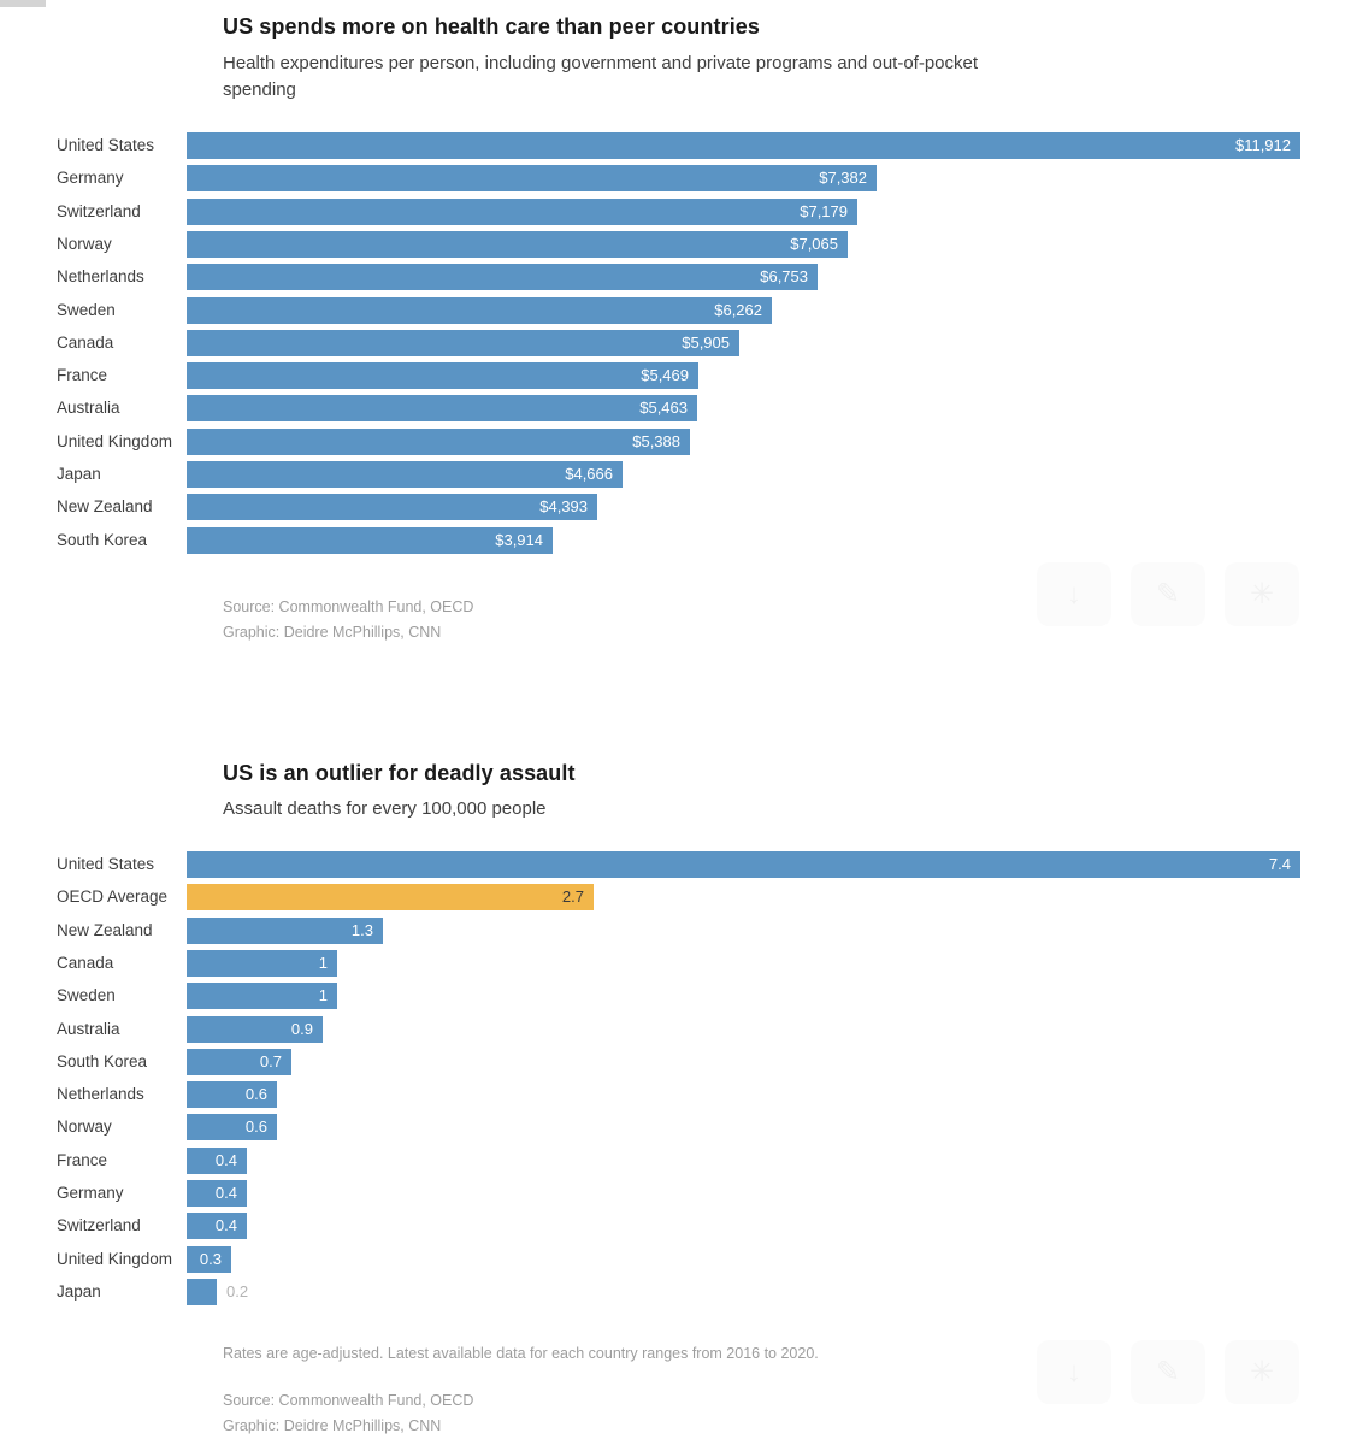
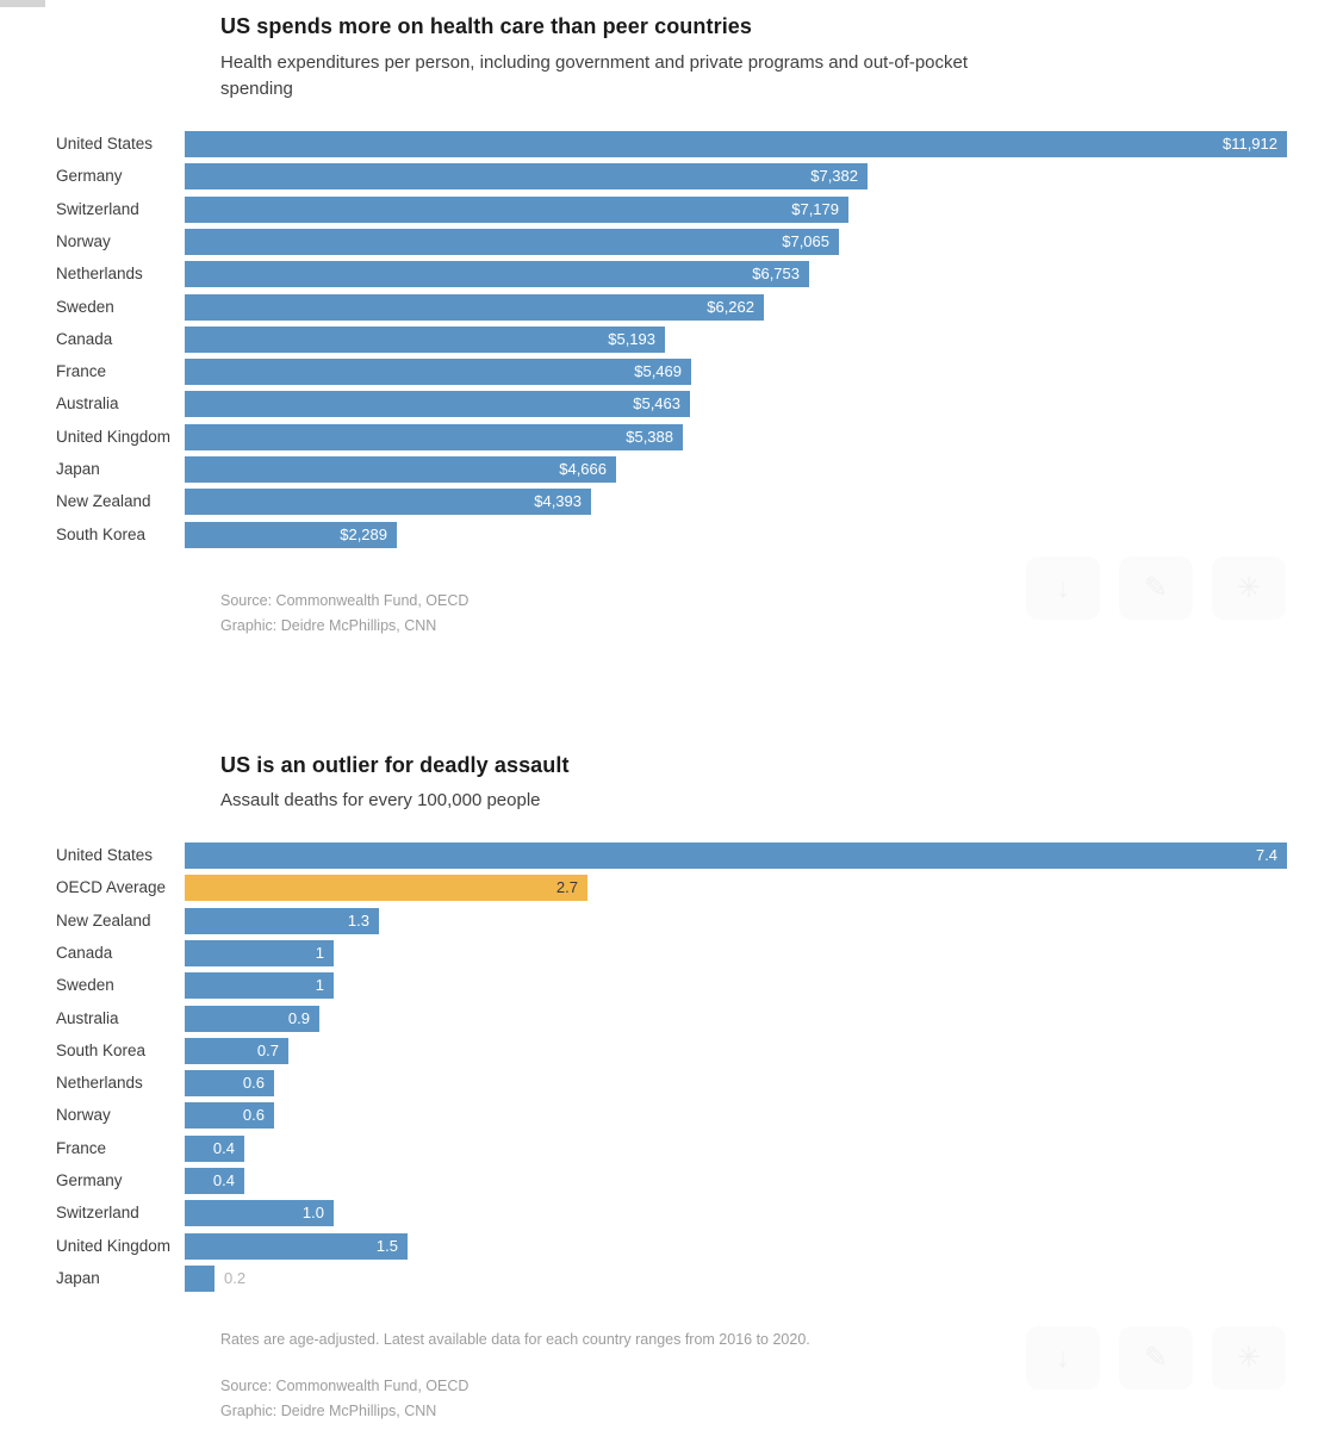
US spends more on health care than peer countries/Canada: $5,905 -> $5,193
US spends more on health care than peer countries/South Korea: $3,914 -> $2,289
US is an outlier for deadly assault/Switzerland: 0.4 -> 1.0
US is an outlier for deadly assault/United Kingdom: 0.3 -> 1.5
